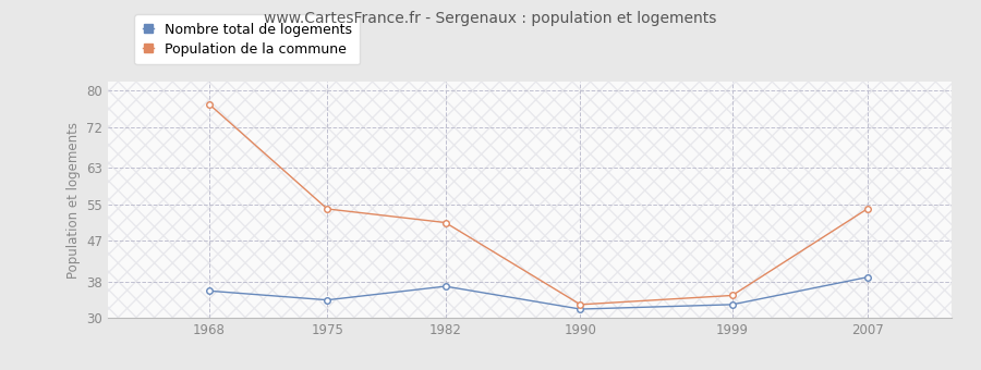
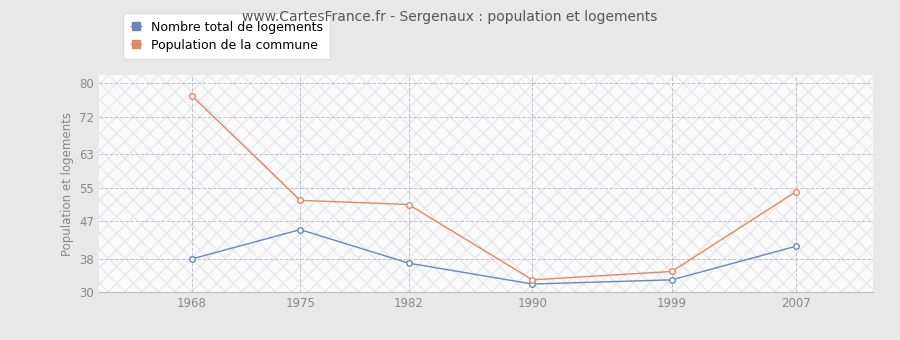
Nombre total de logements/1968: 36 -> 38
Nombre total de logements/1975: 34 -> 45
Population de la commune/1975: 54 -> 52
Nombre total de logements/2007: 39 -> 41
